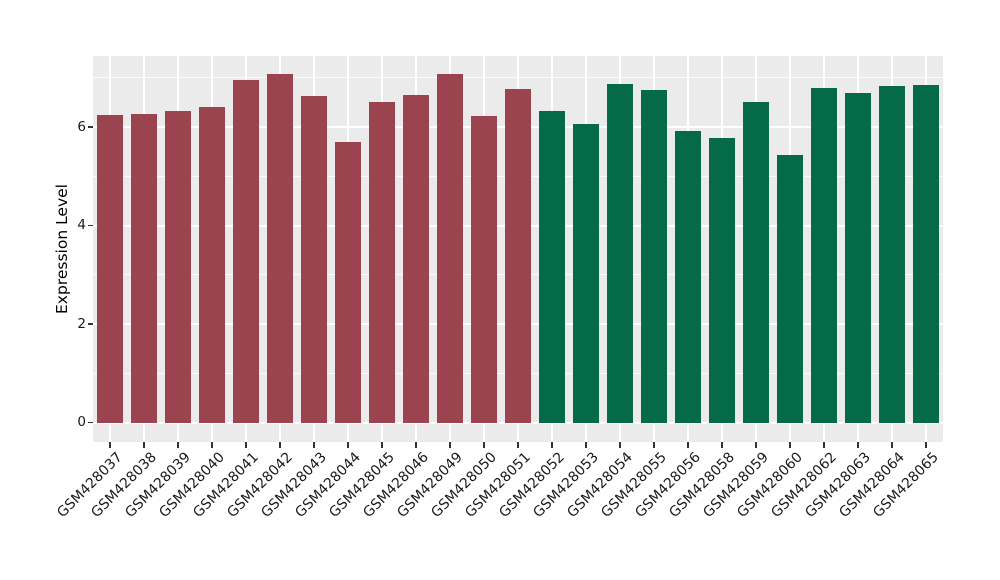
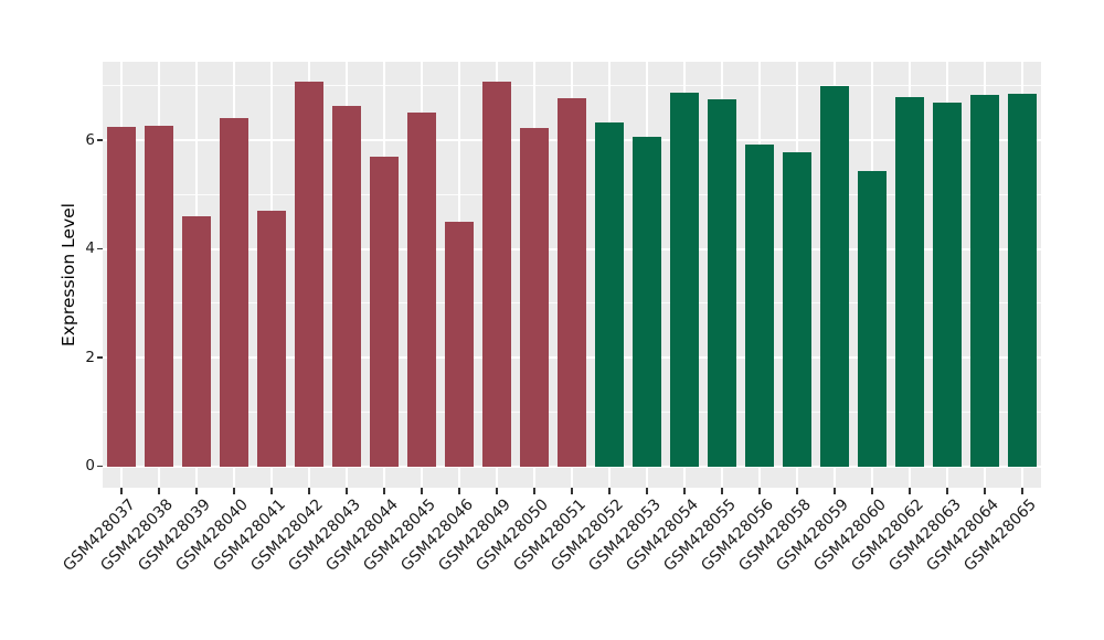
GSM428039: 6.3 -> 4.6
GSM428041: 7.0 -> 4.7
GSM428046: 6.6 -> 4.5
GSM428059: 6.5 -> 7.0
